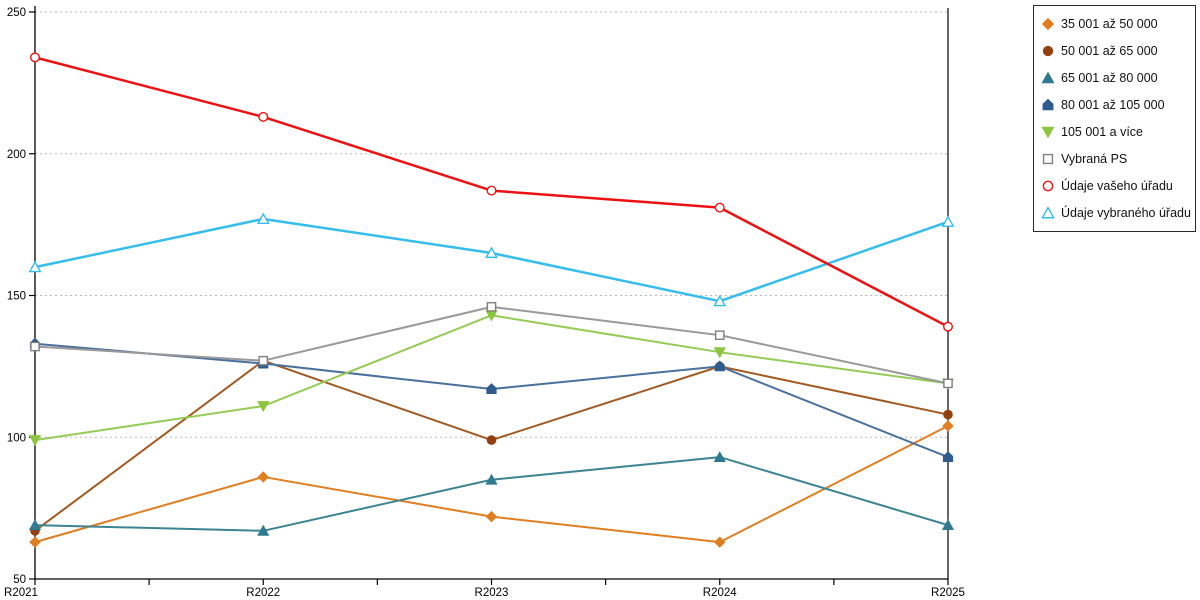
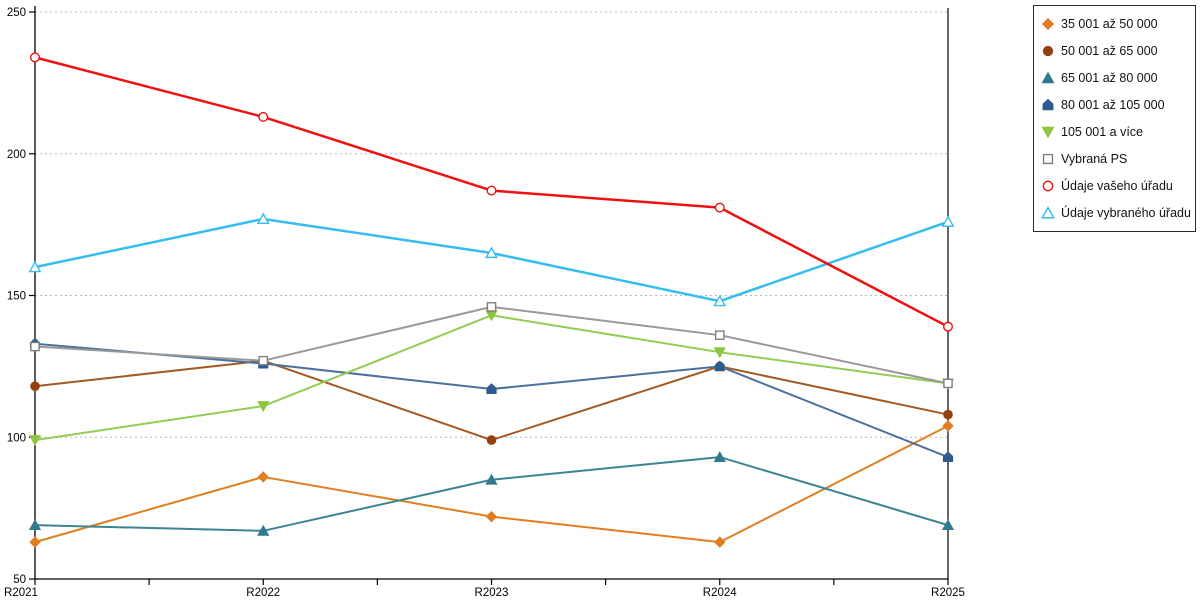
50 001 až 65 000/R2021: 67 -> 118
